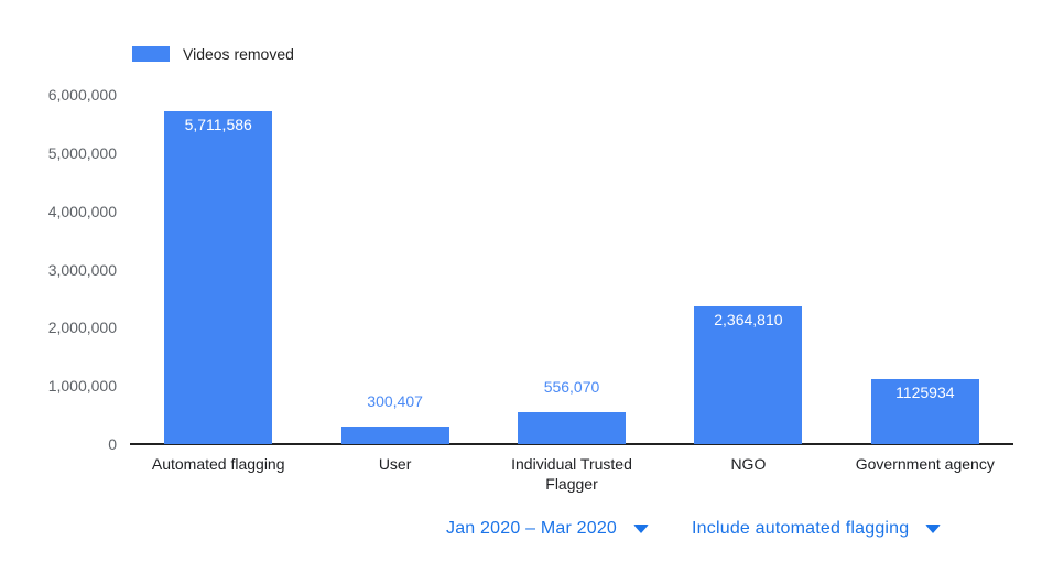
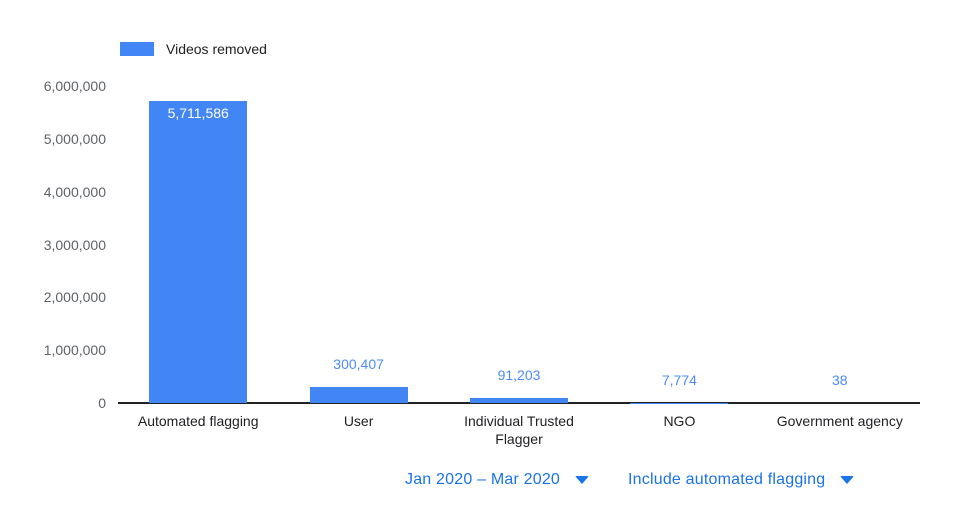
Individual Trusted Flagger: 556,070 -> 91,203
NGO: 2,364,810 -> 7,774
Government agency: 1125934 -> 38
